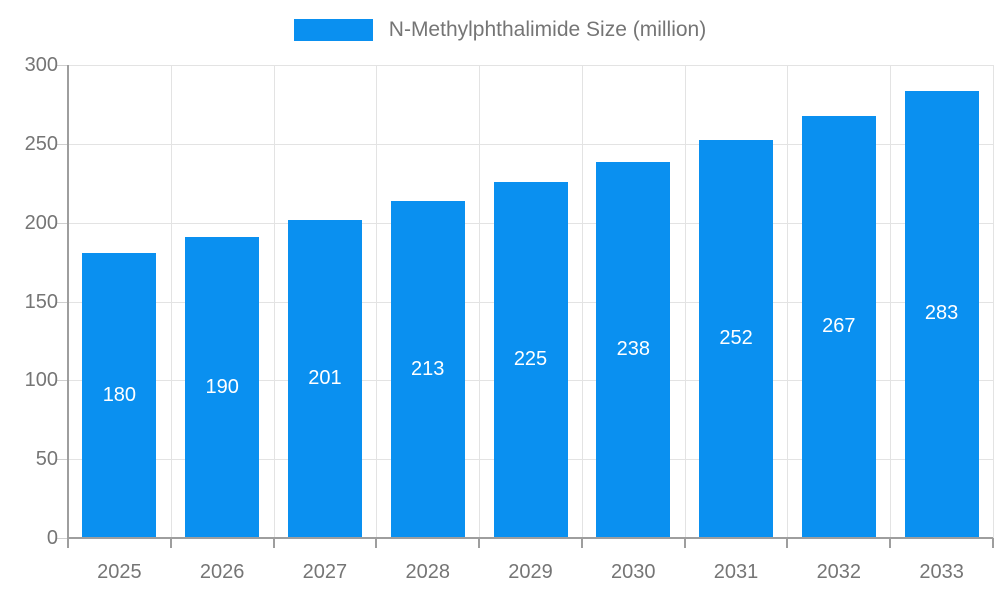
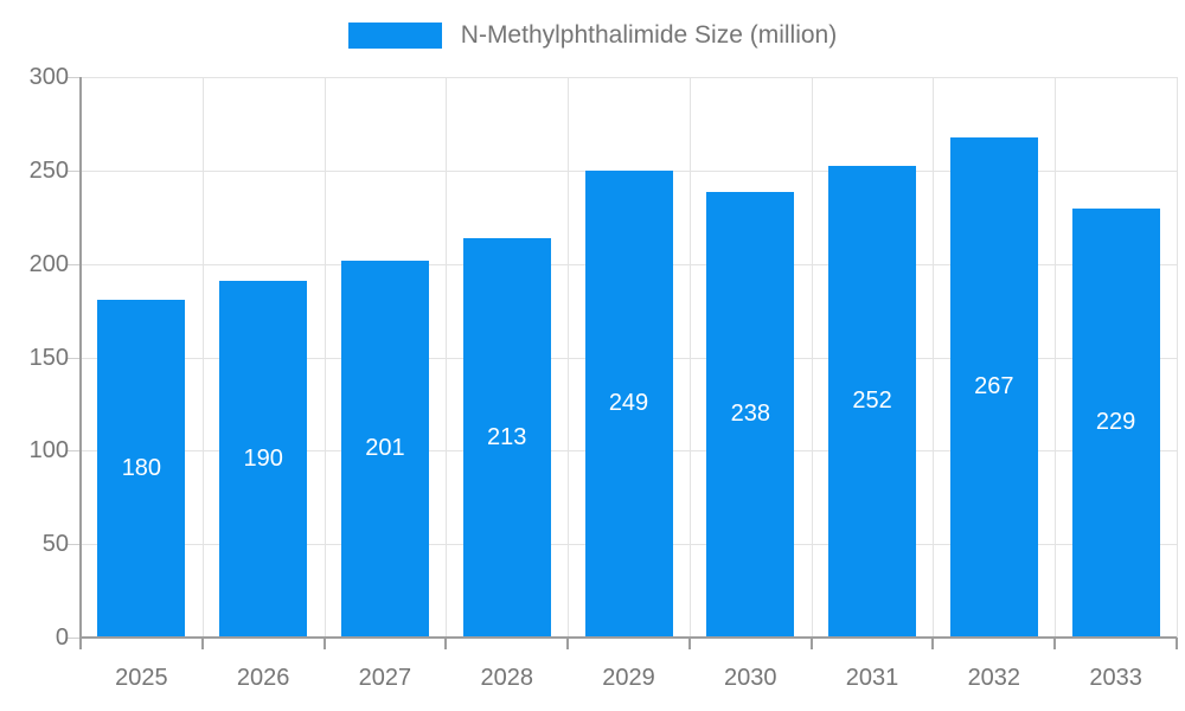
2029: 225 -> 249
2033: 283 -> 229
